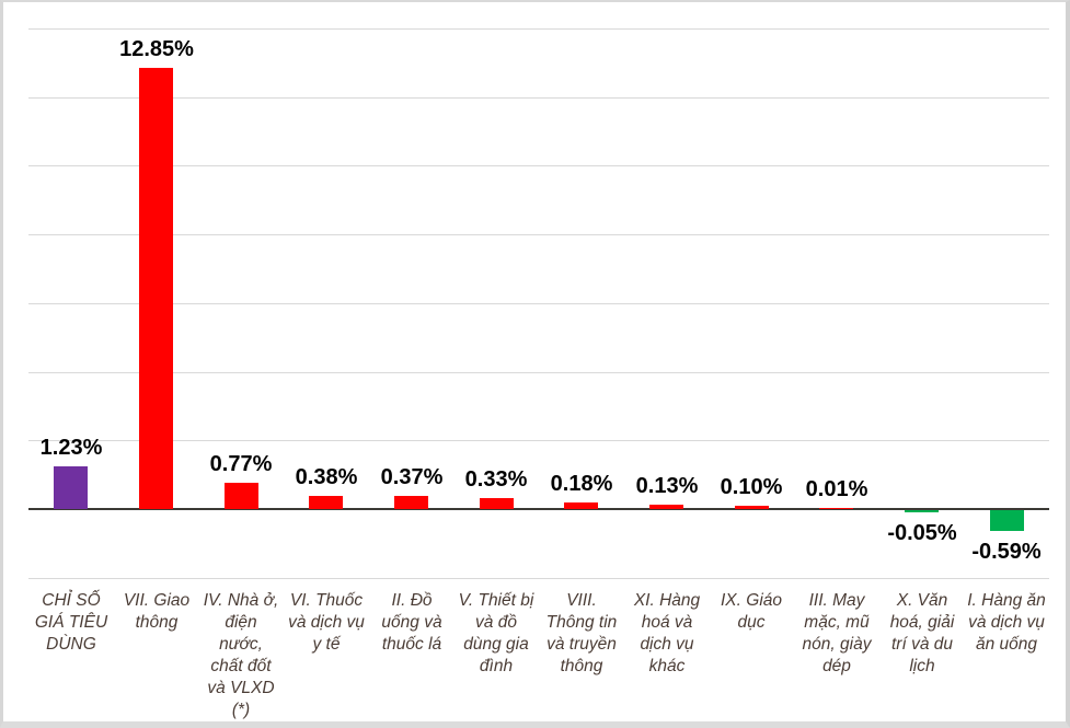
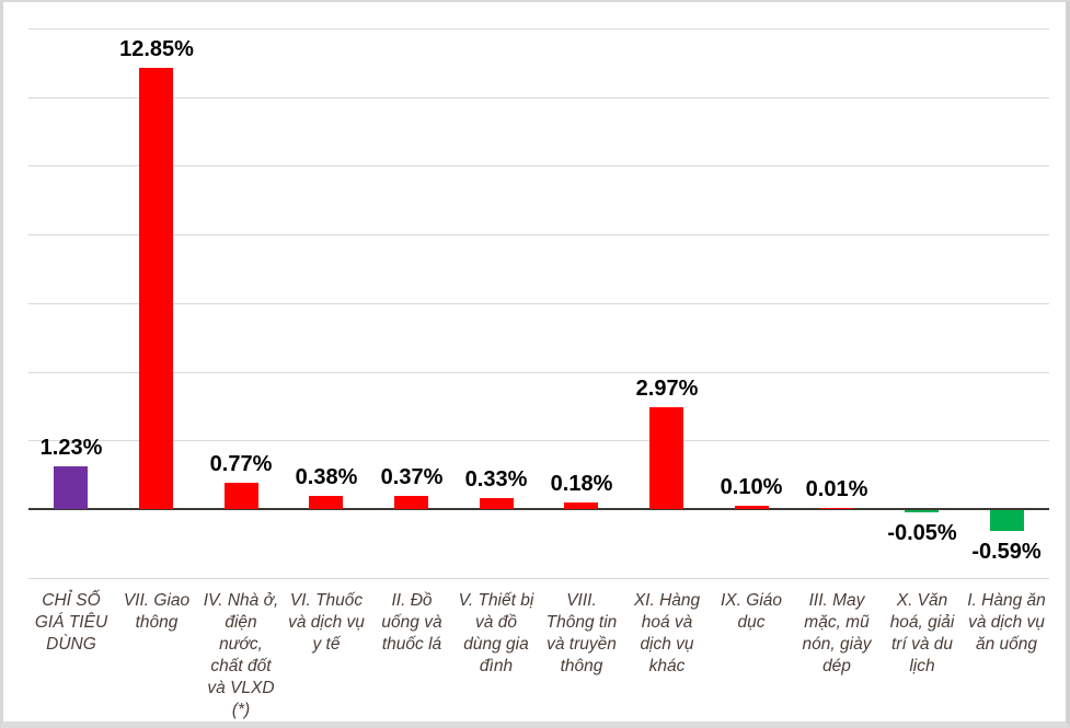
XI. Hàng hoá và dịch vụ khác: 0.13% -> 2.97%
